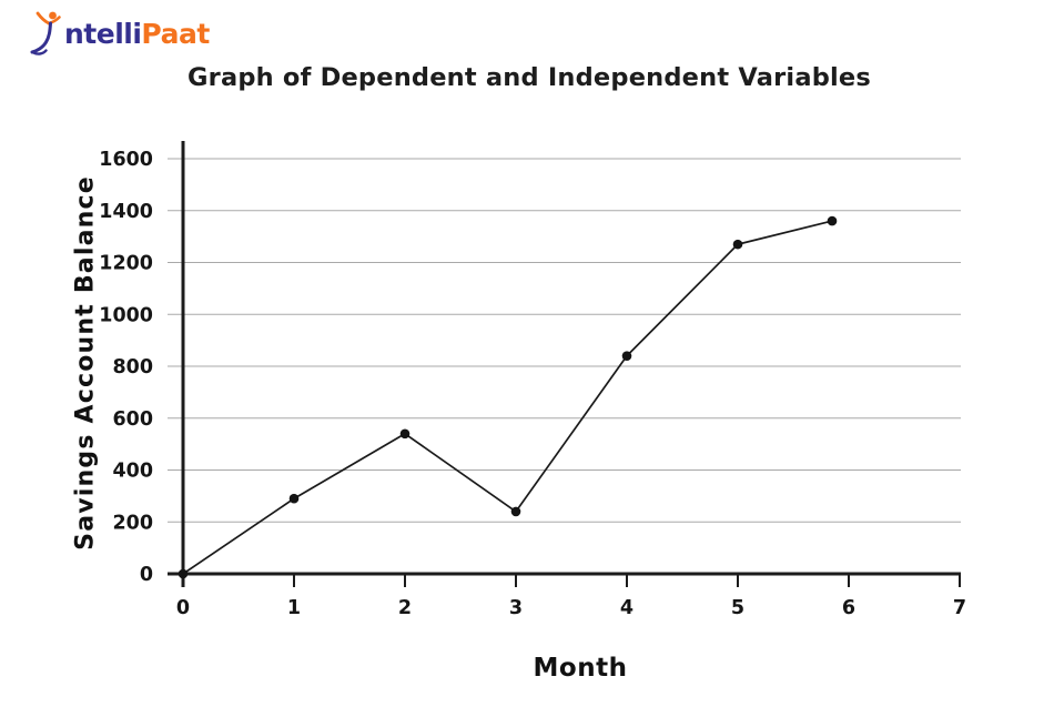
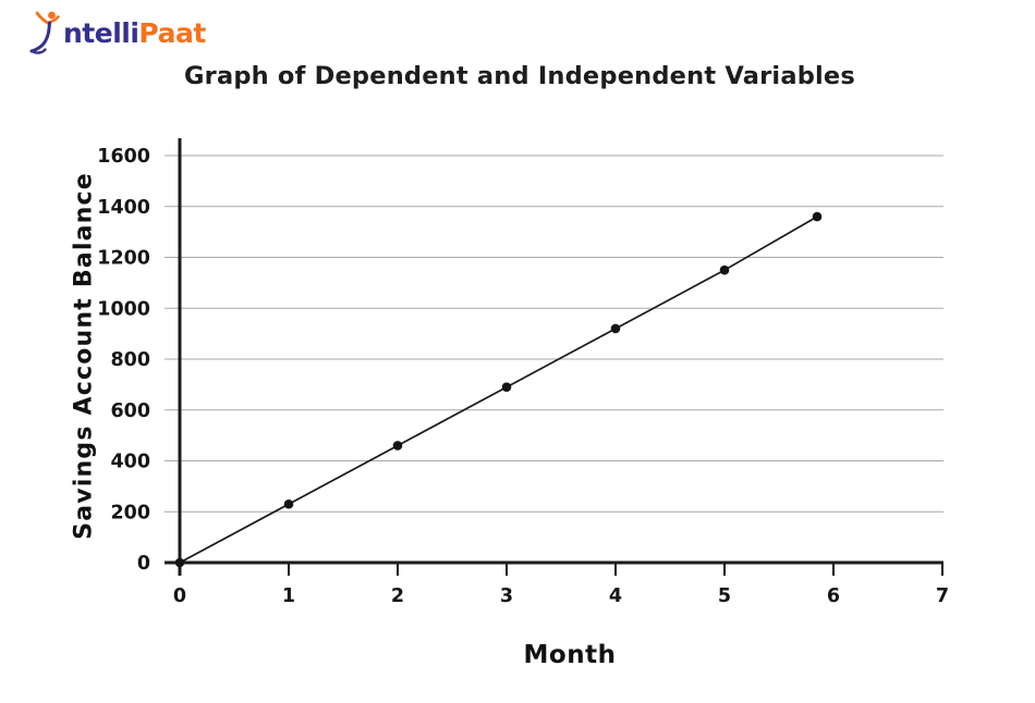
1: 290 -> 230
2: 540 -> 460
3: 240 -> 690
4: 840 -> 920
5: 1270 -> 1150
